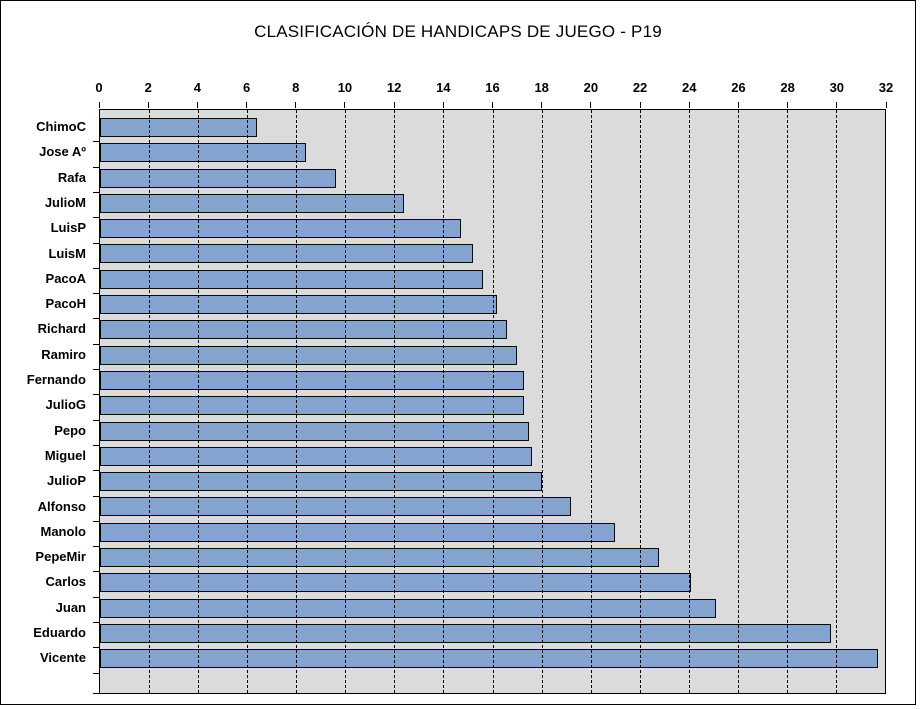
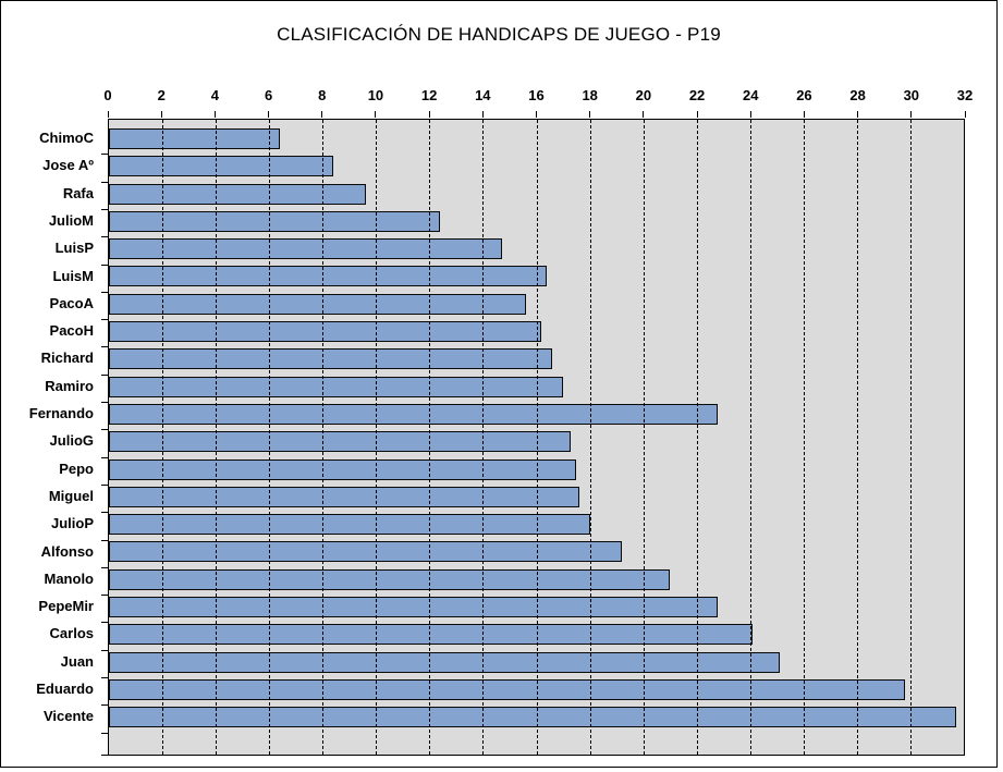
LuisM: 15.2 -> 16.4
Fernando: 17.3 -> 22.8
